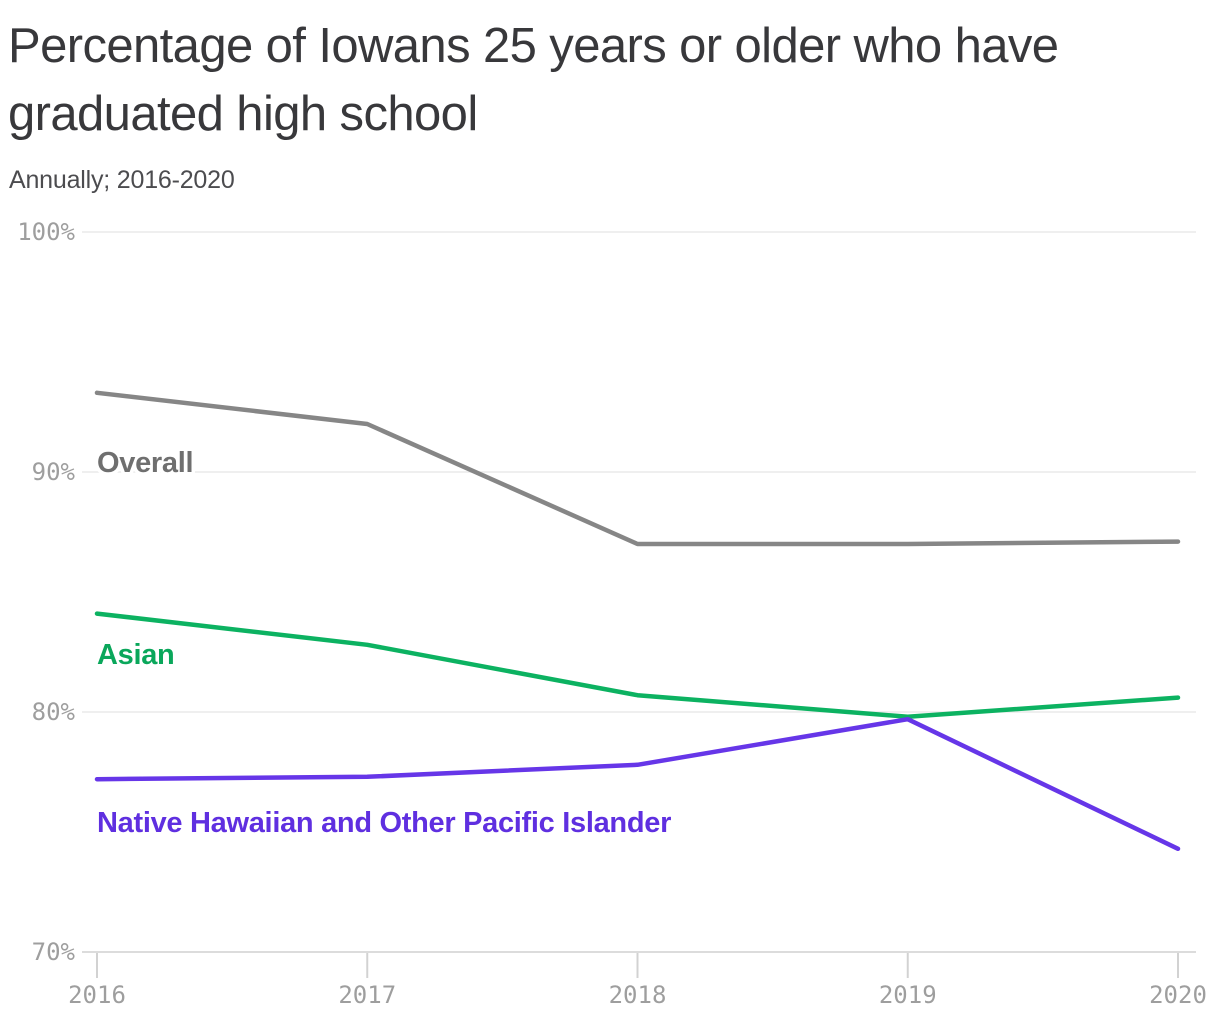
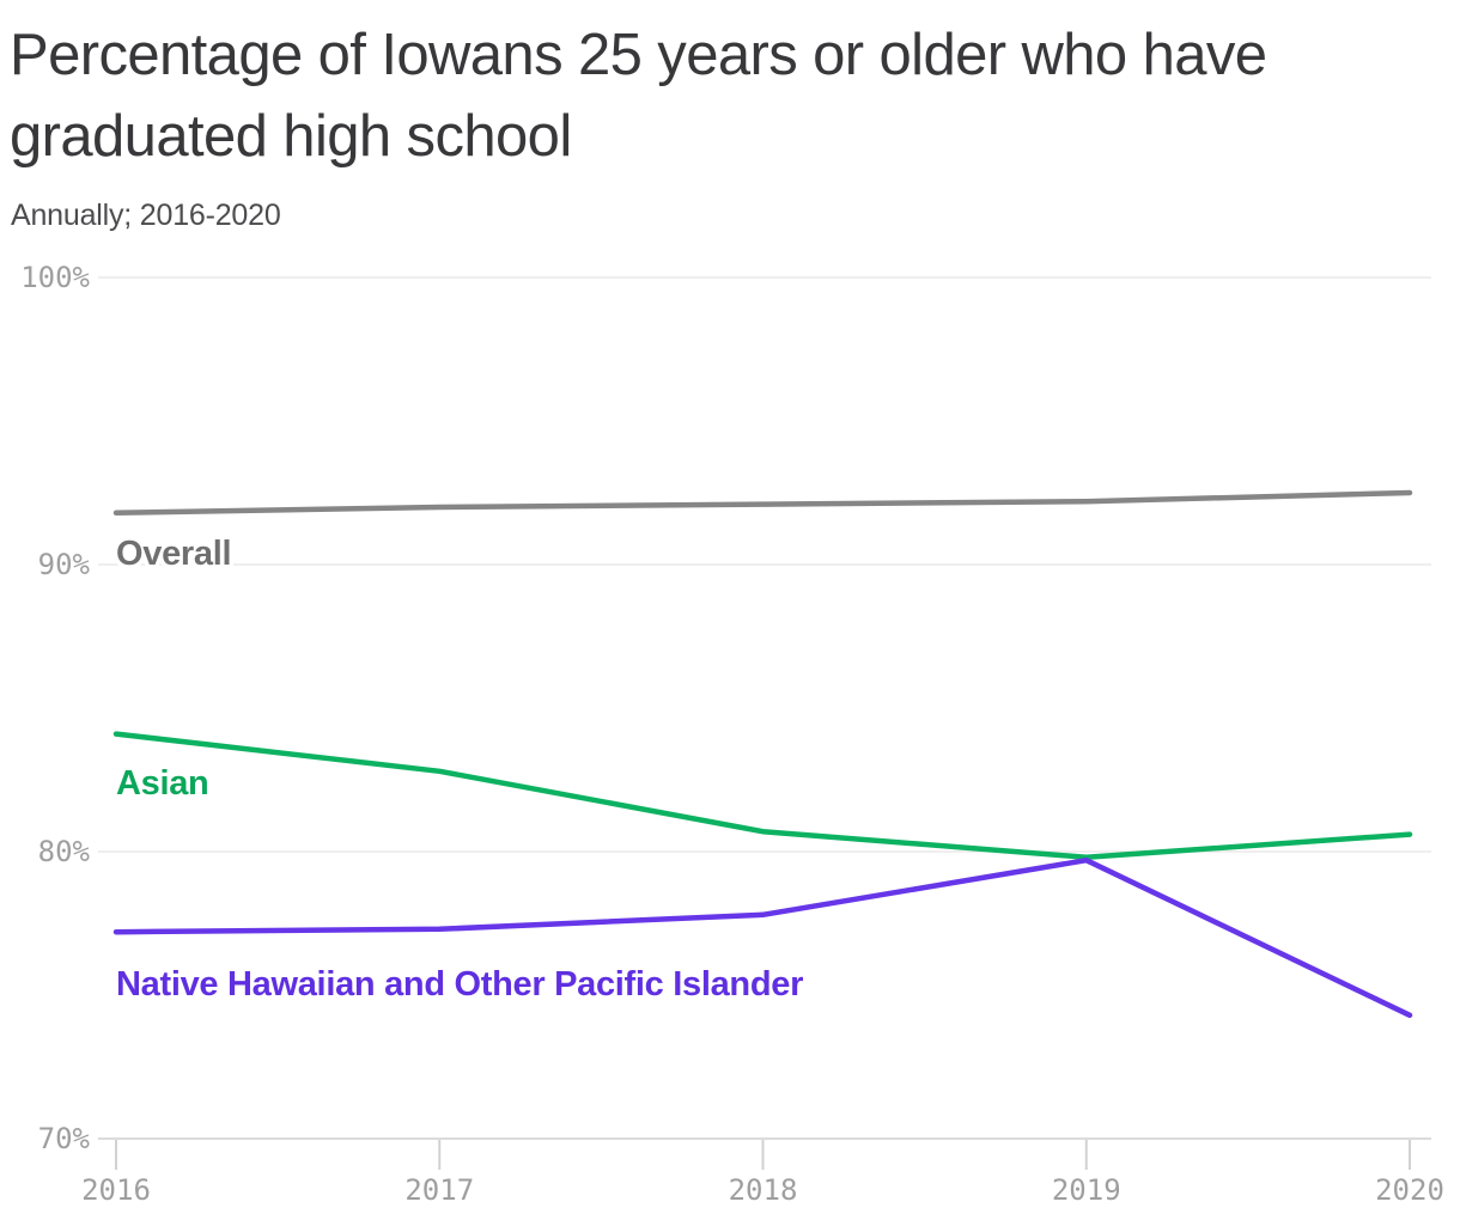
Overall/2016: 93.3% -> 91.8%
Overall/2018: 87.0% -> 92.1%
Overall/2019: 87.0% -> 92.2%
Overall/2020: 87.1% -> 92.5%
